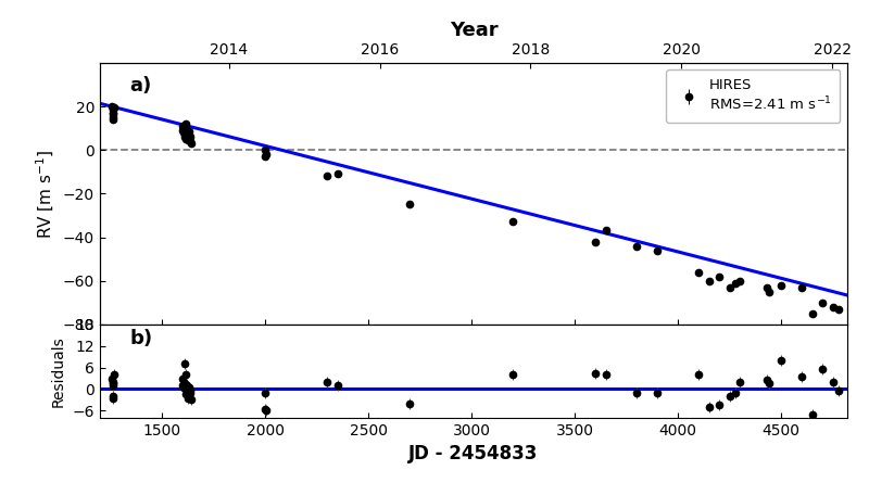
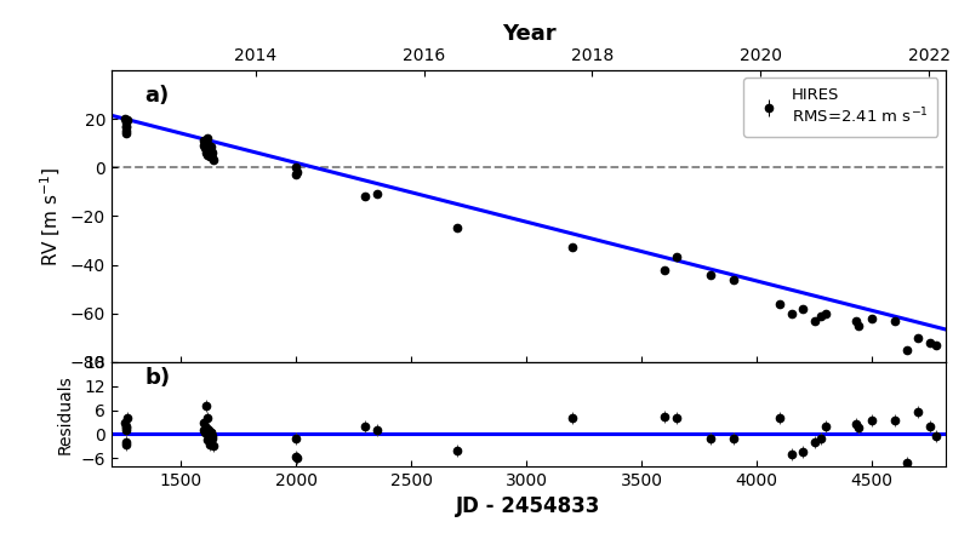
4500: 8.0 -> 3.5
